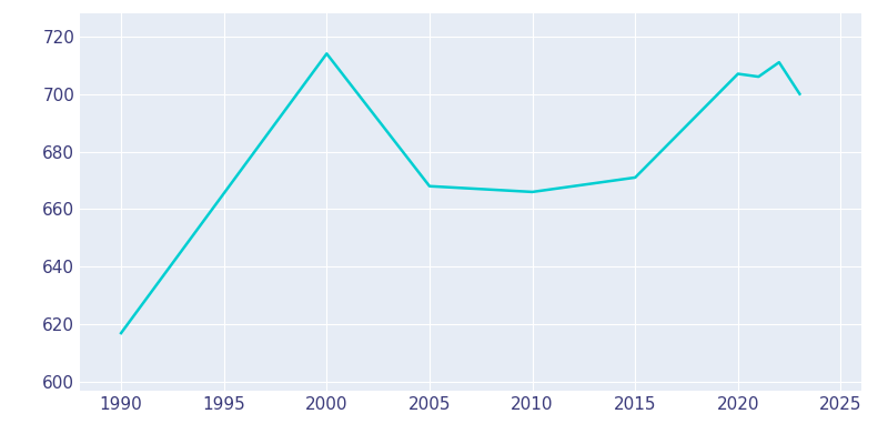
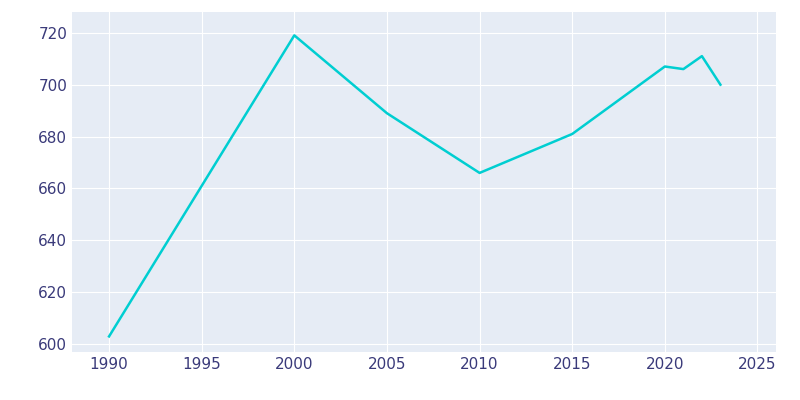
1990: 617 -> 603
2000: 714 -> 719
2005: 668 -> 689
2015: 671 -> 681
